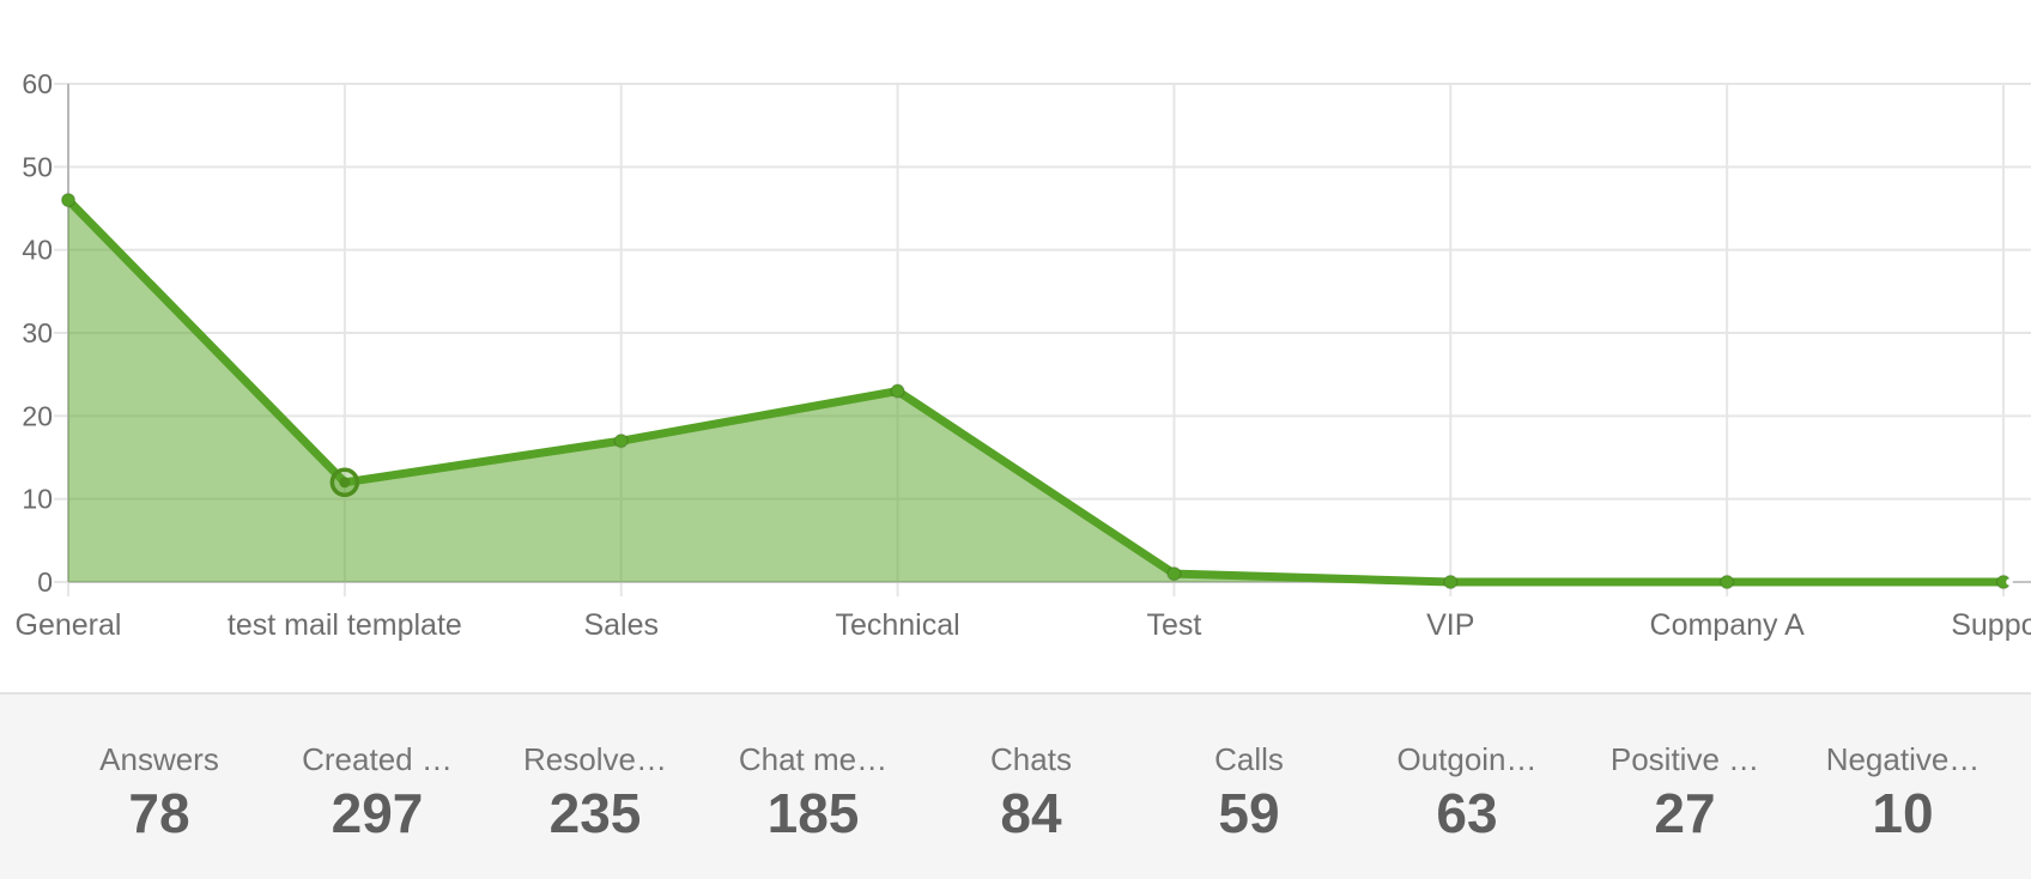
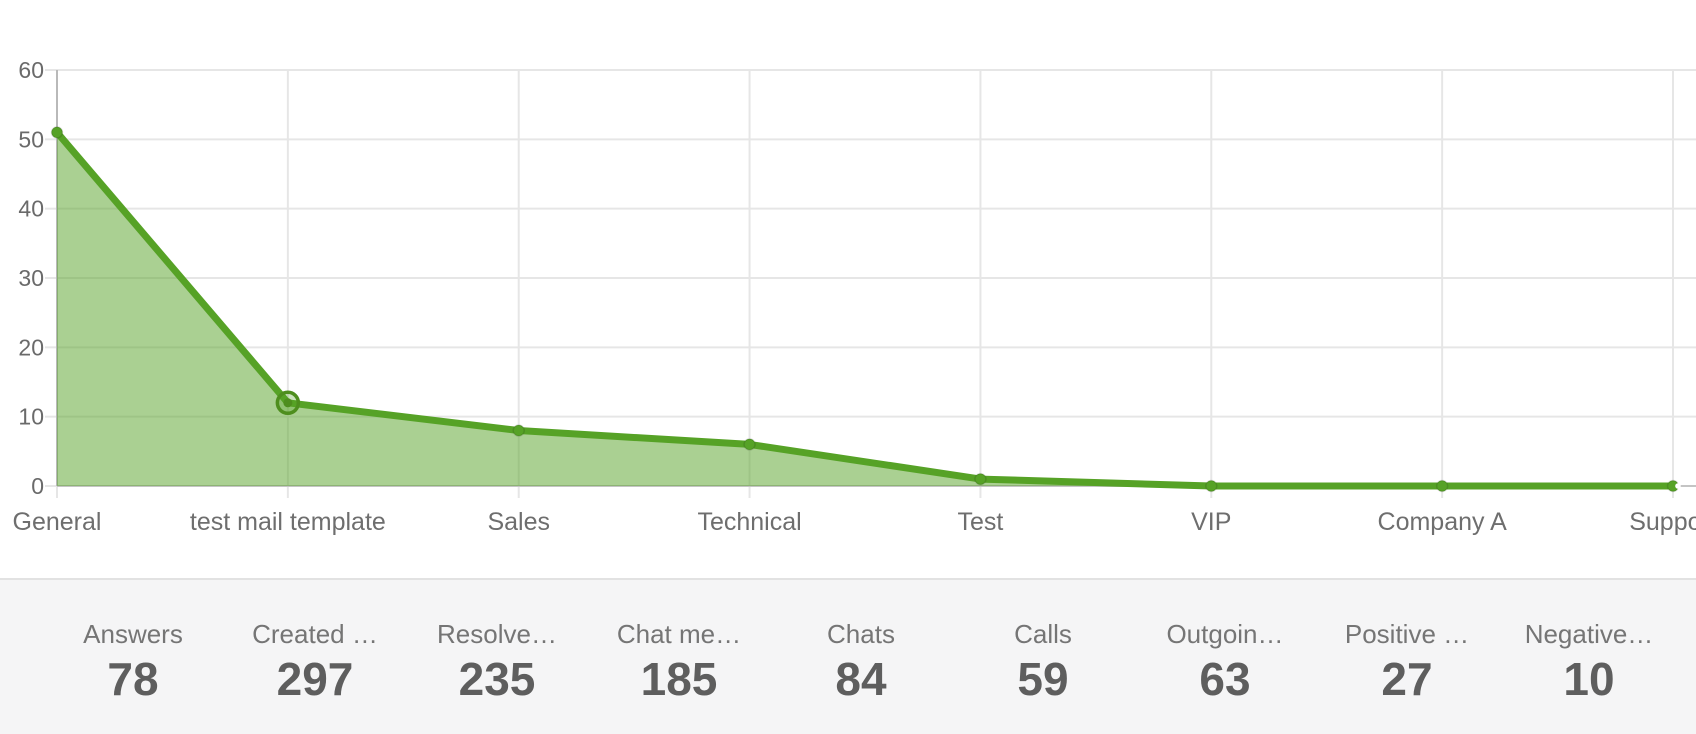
General: 46 -> 51
Sales: 17 -> 8
Technical: 23 -> 6
